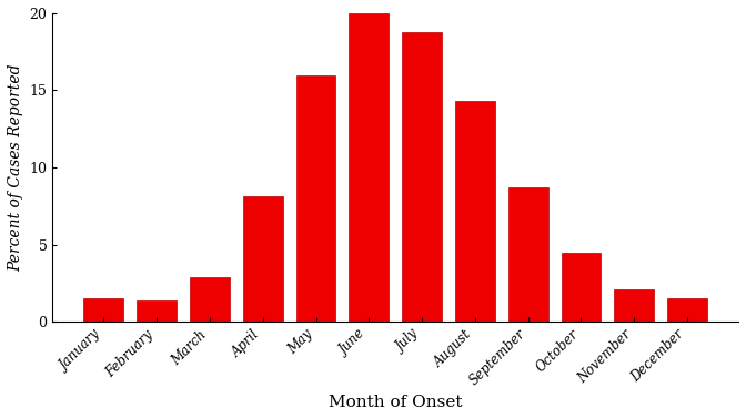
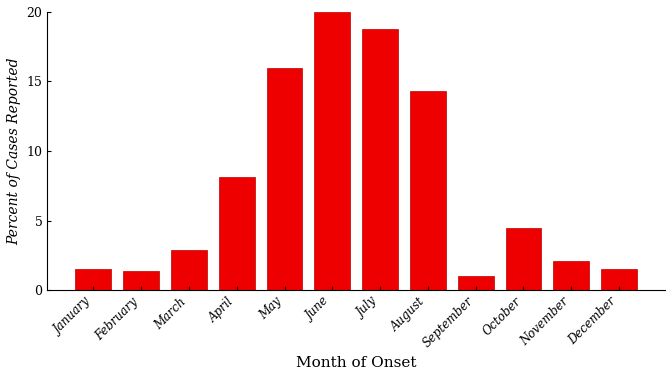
September: 8.7 -> 1.0
